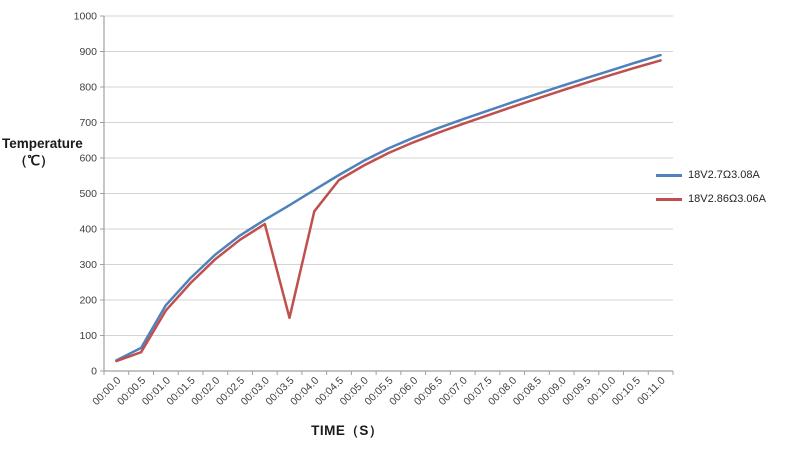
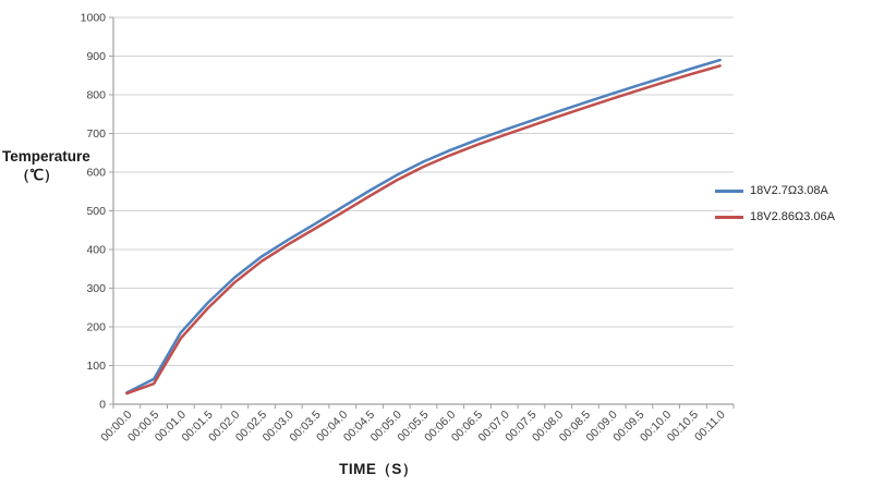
18V2.86Ω3.06A/00:03.5: 150 -> 460
18V2.86Ω3.06A/00:04.0: 450 -> 500
